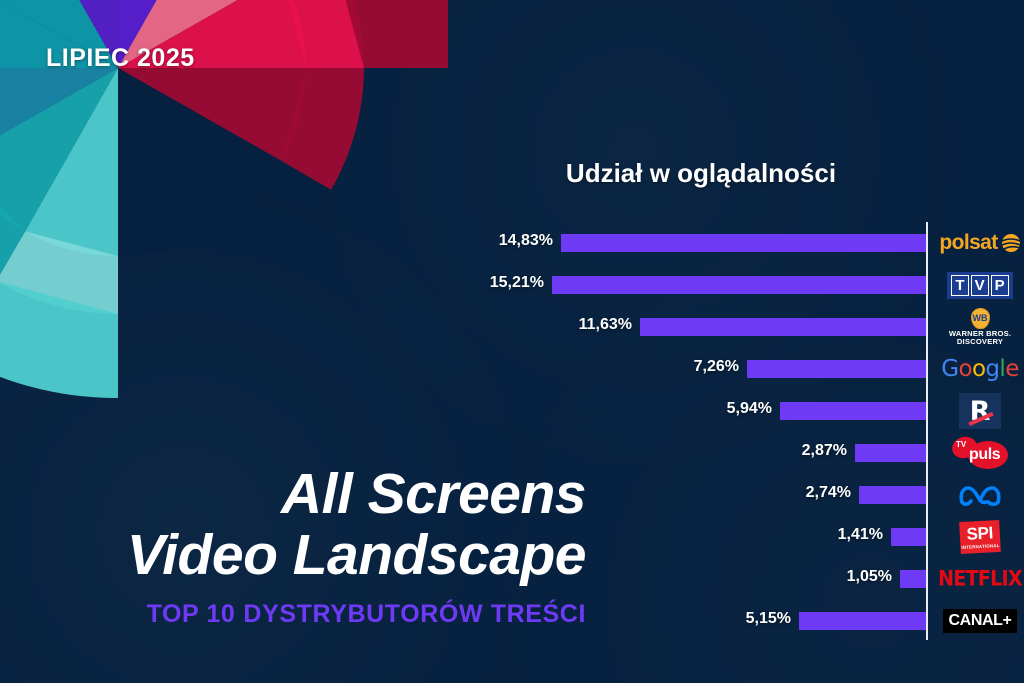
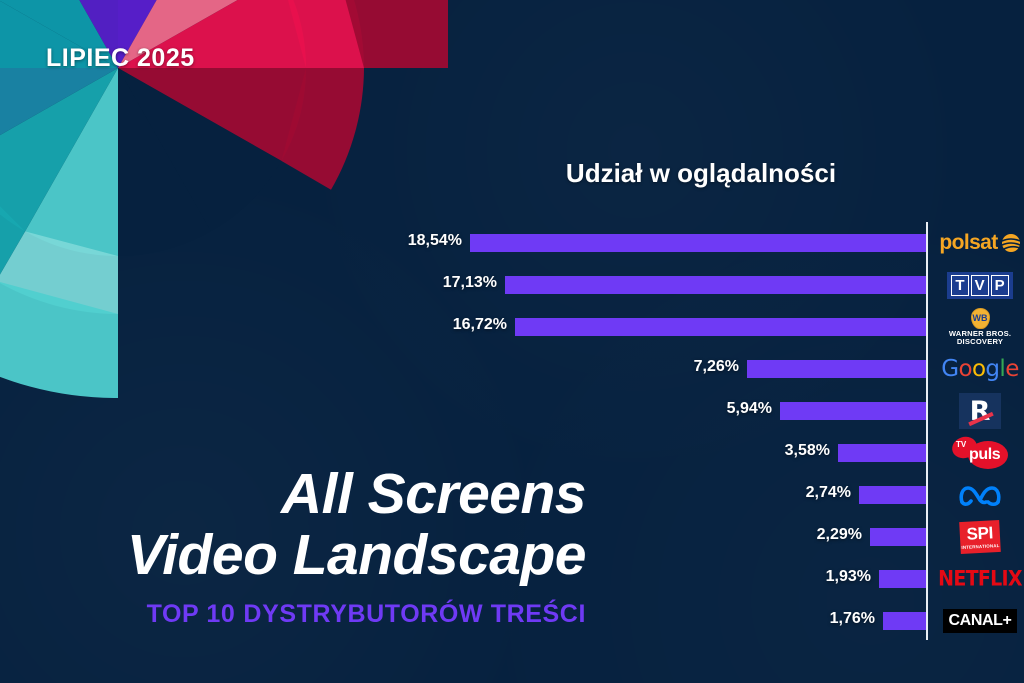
polsat: 14,83% -> 18,54%
TVP: 15,21% -> 17,13%
WARNER BROS. DISCOVERY: 11,63% -> 16,72%
TV puls: 2,87% -> 3,58%
SPI: 1,41% -> 2,29%
NETFLIX: 1,05% -> 1,93%
CANAL+: 5,15% -> 1,76%
